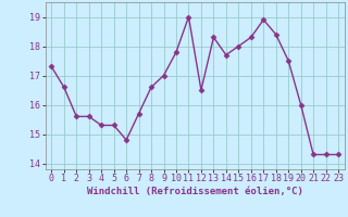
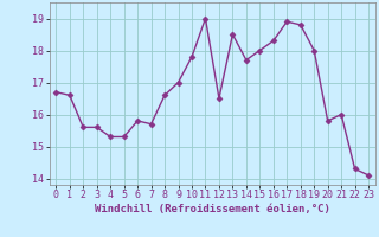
0: 17.3 -> 16.7
6: 14.8 -> 15.8
13: 18.3 -> 18.5
18: 18.4 -> 18.8
19: 17.5 -> 18.0
20: 16.0 -> 15.8
21: 14.3 -> 16.0
23: 14.3 -> 14.1
